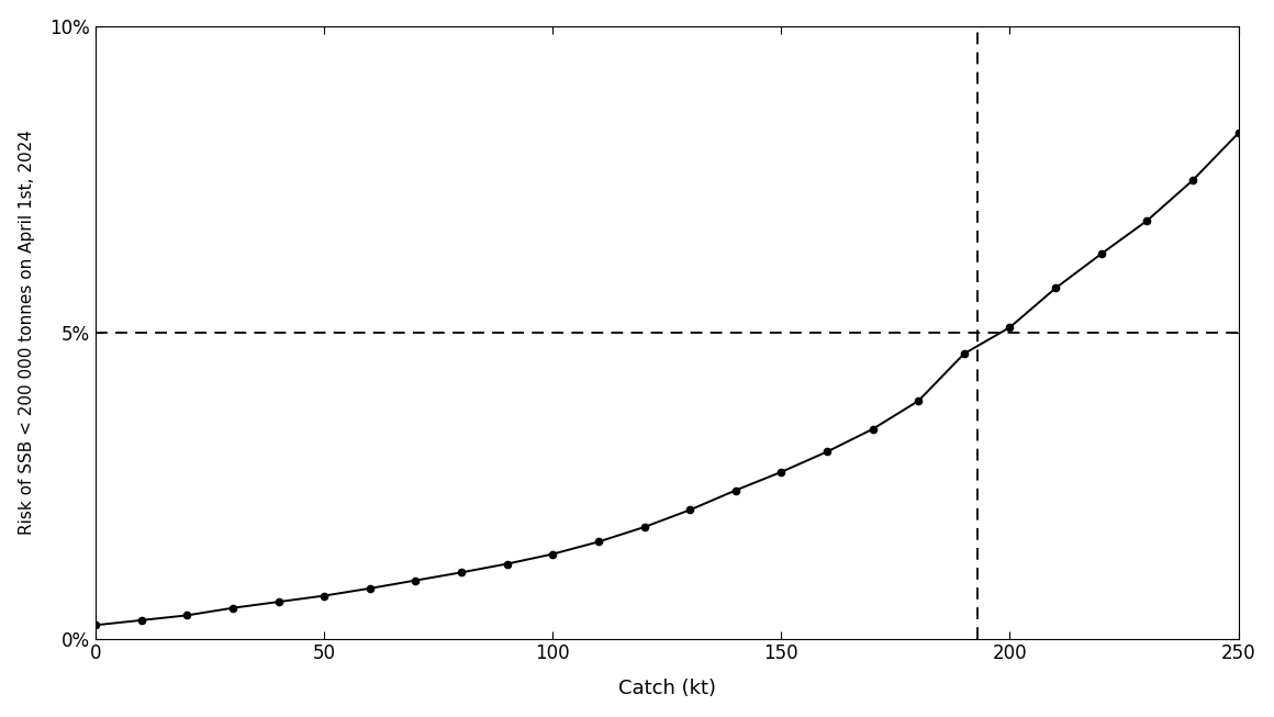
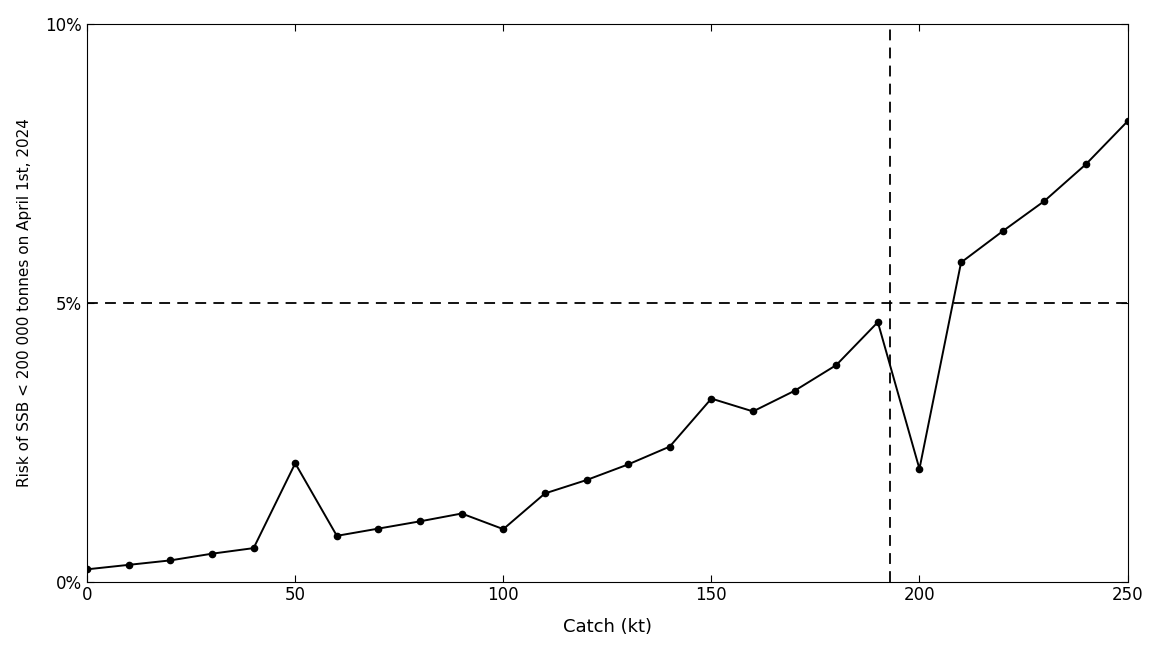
50: 0.70% -> 2.12%
100: 1.38% -> 0.94%
150: 2.72% -> 3.28%
200: 5.08% -> 2.02%
